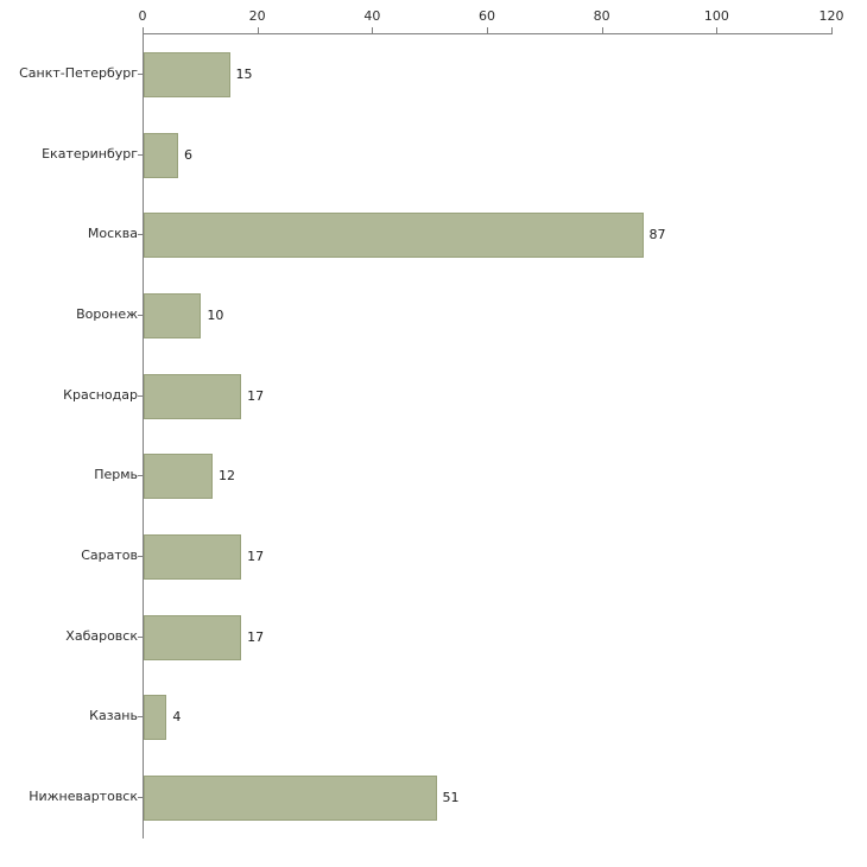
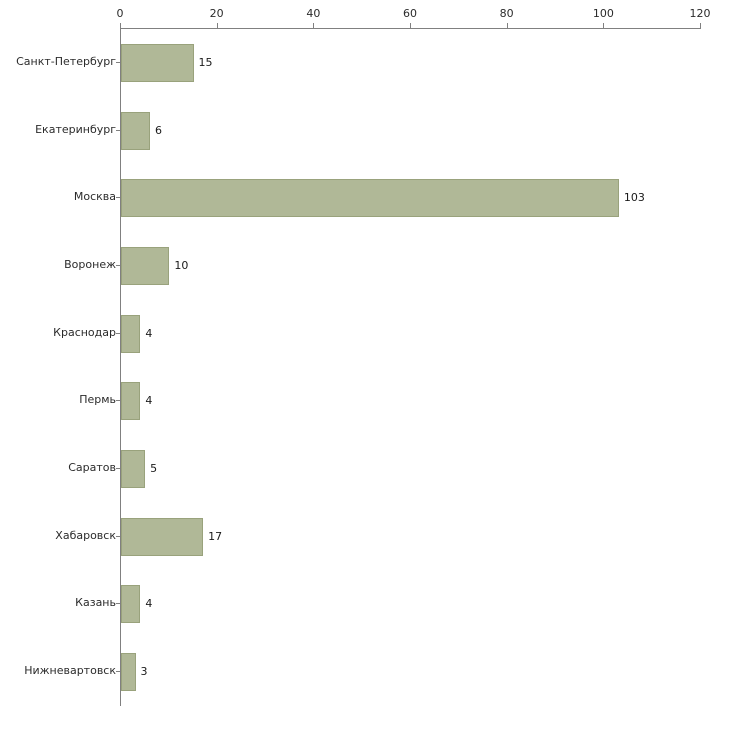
Москва: 87 -> 103
Краснодар: 17 -> 4
Пермь: 12 -> 4
Саратов: 17 -> 5
Нижневартовск: 51 -> 3
